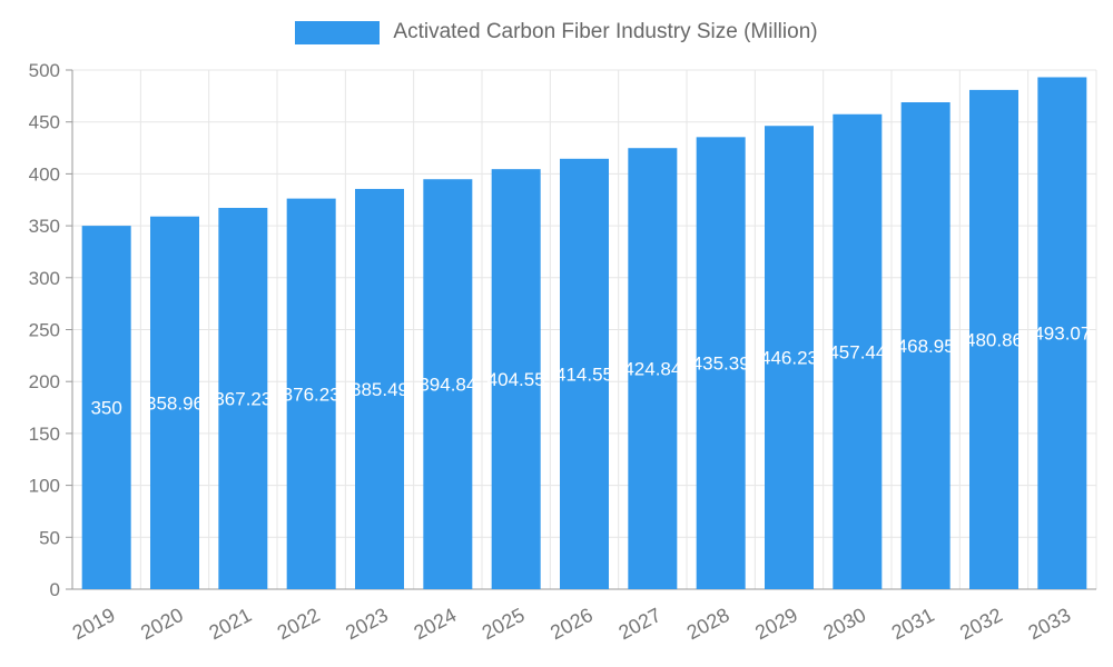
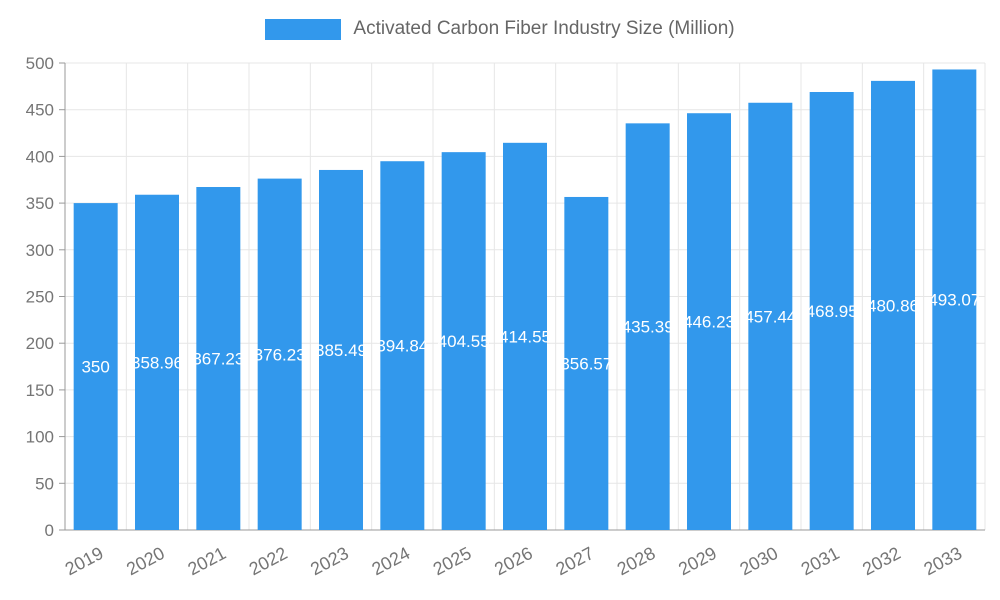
2027: 424.84 -> 356.57
